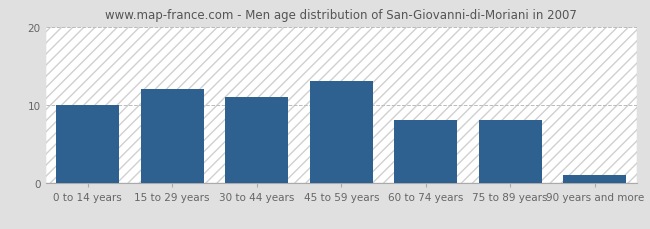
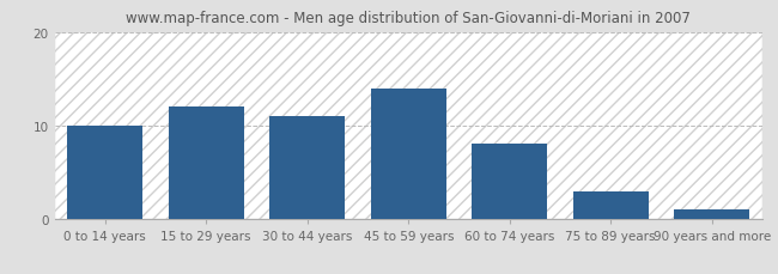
45 to 59 years: 13 -> 14
75 to 89 years: 8 -> 3
